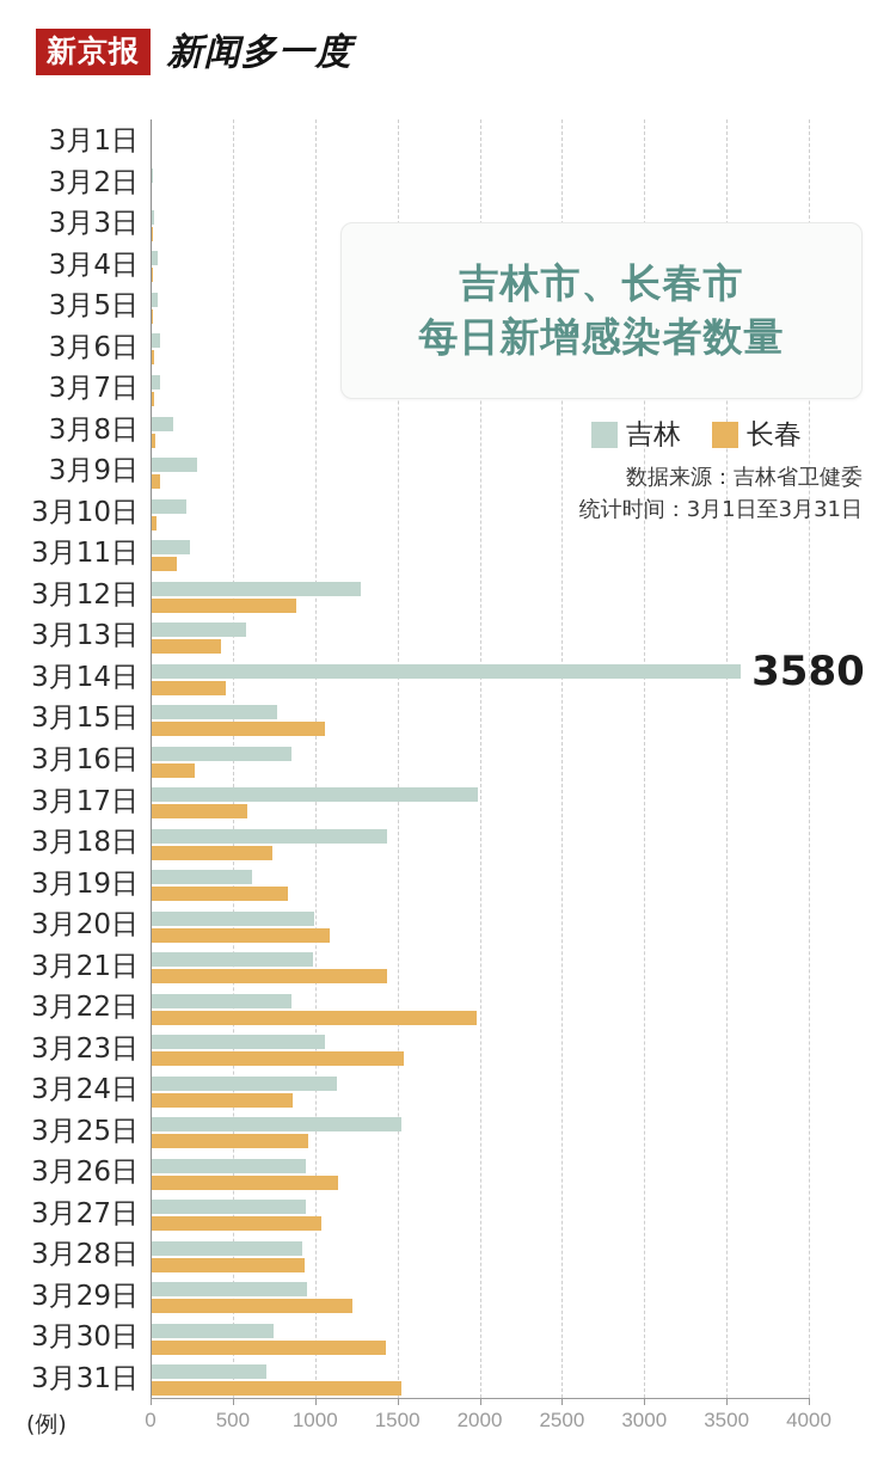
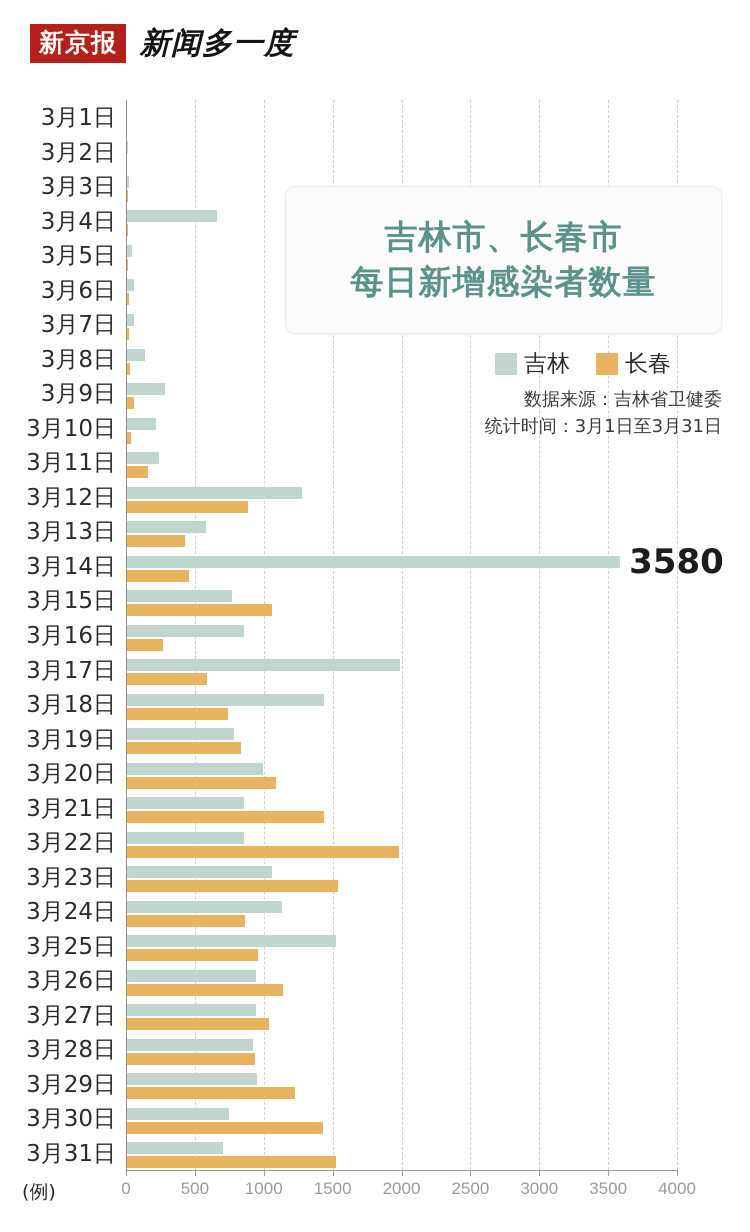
吉林/3月4日: 40 -> 650
吉林/3月19日: 610 -> 780
吉林/3月21日: 980 -> 850
